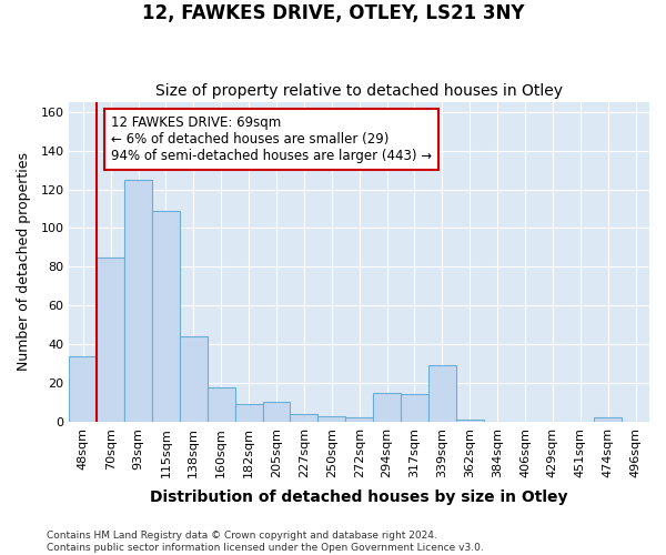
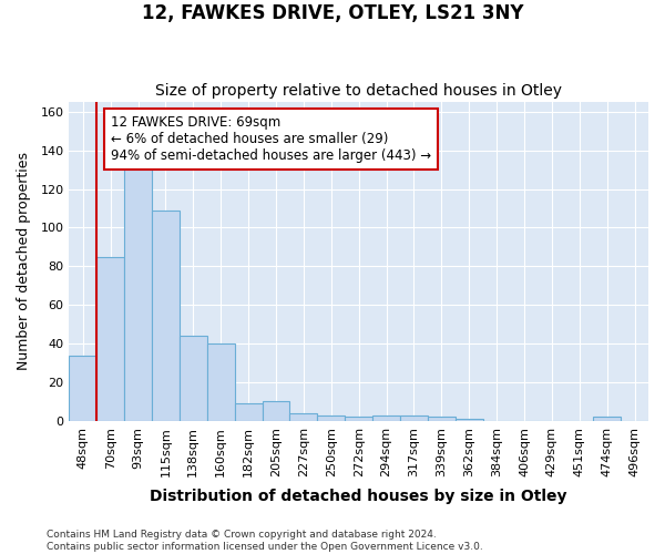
93sqm: 125 -> 131
160sqm: 18 -> 40
294sqm: 15 -> 3
317sqm: 14 -> 3
339sqm: 29 -> 2
